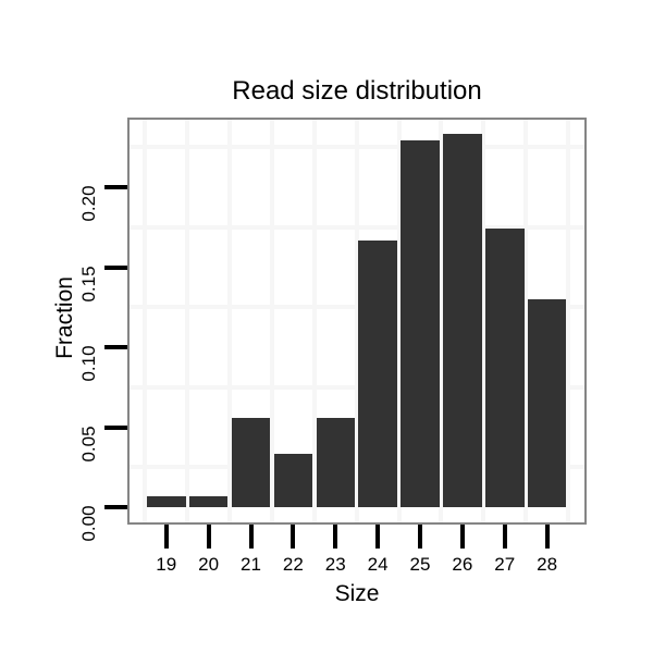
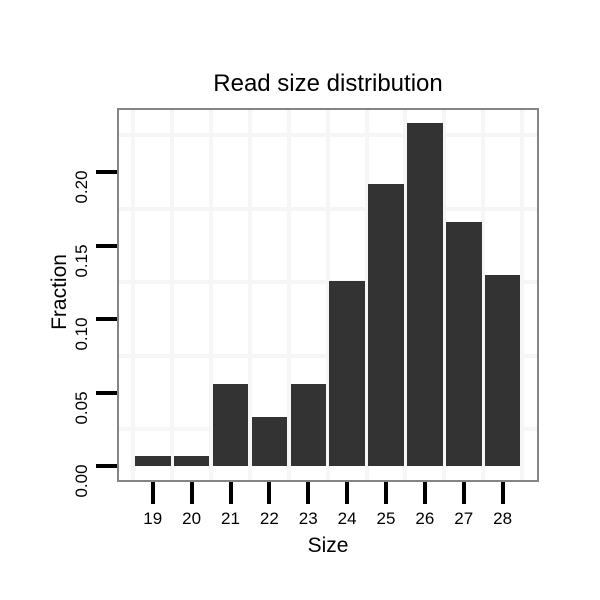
24: 0.167 -> 0.126
25: 0.229 -> 0.192
27: 0.174 -> 0.166
